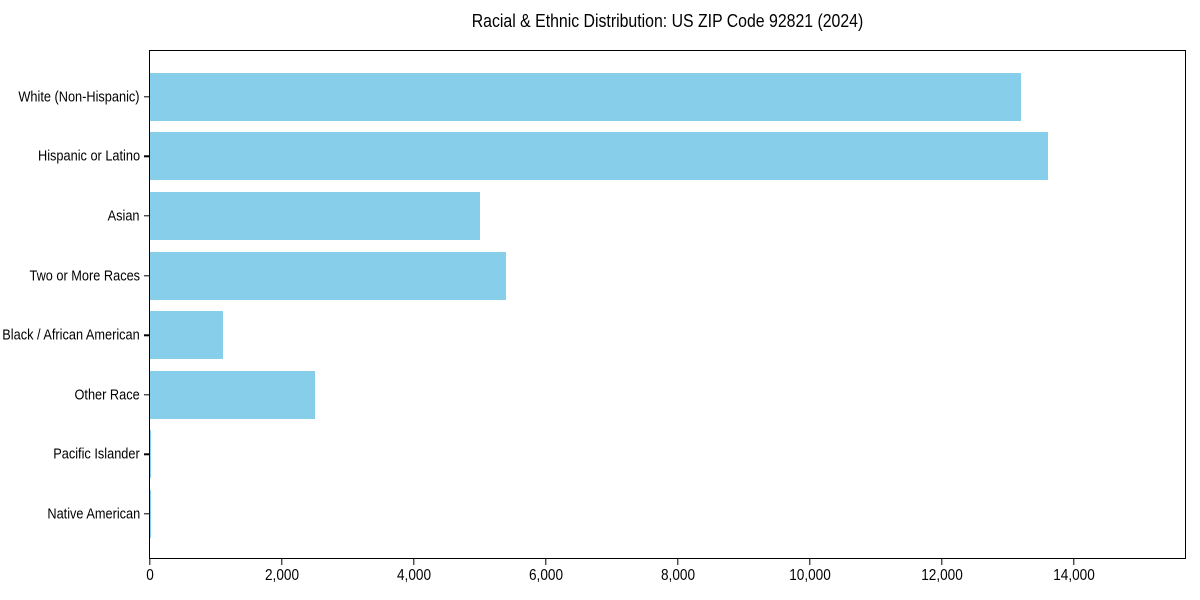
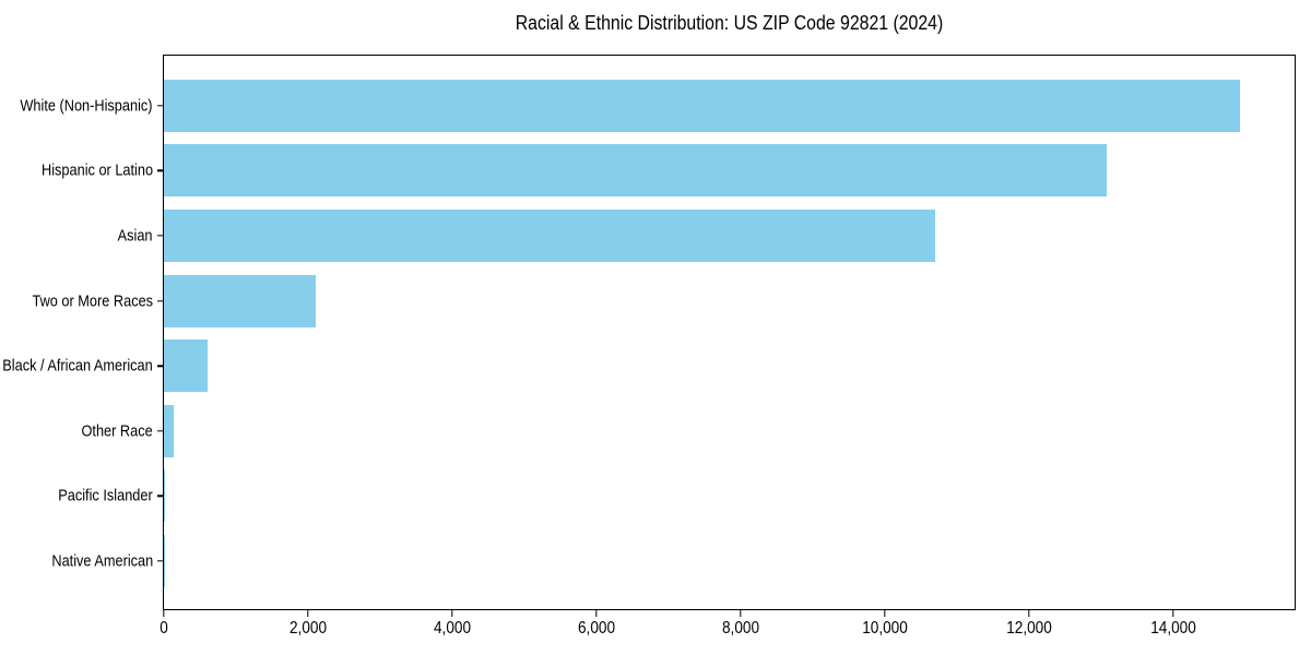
White (Non-Hispanic): 13200 -> 14900
Hispanic or Latino: 13600 -> 13100
Asian: 5000 -> 10700
Two or More Races: 5400 -> 2100
Black / African American: 1100 -> 600
Other Race: 2500 -> 100
